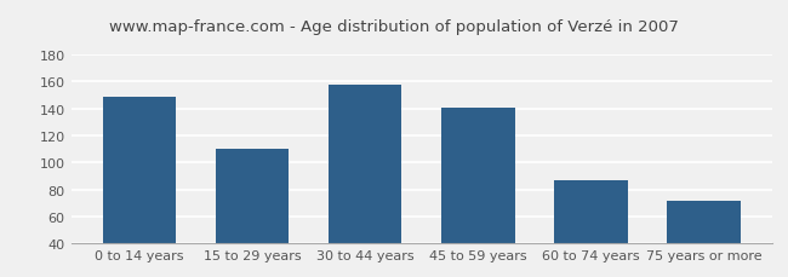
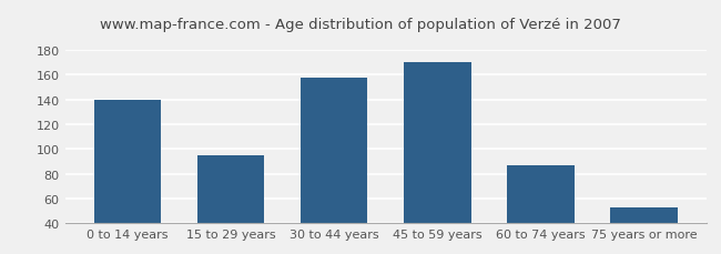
0 to 14 years: 149 -> 140
15 to 29 years: 110 -> 95
45 to 59 years: 141 -> 170
75 years or more: 72 -> 53
